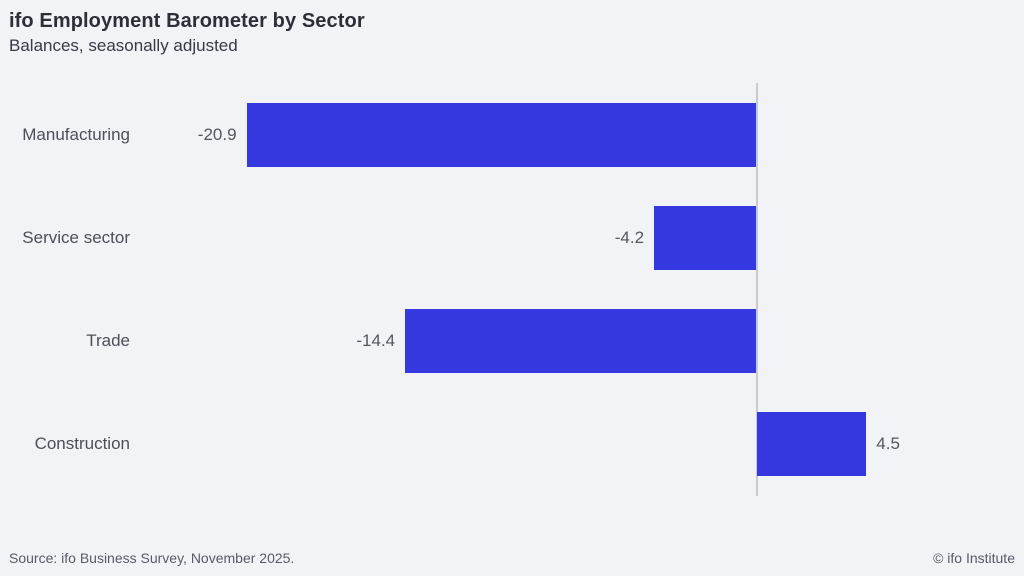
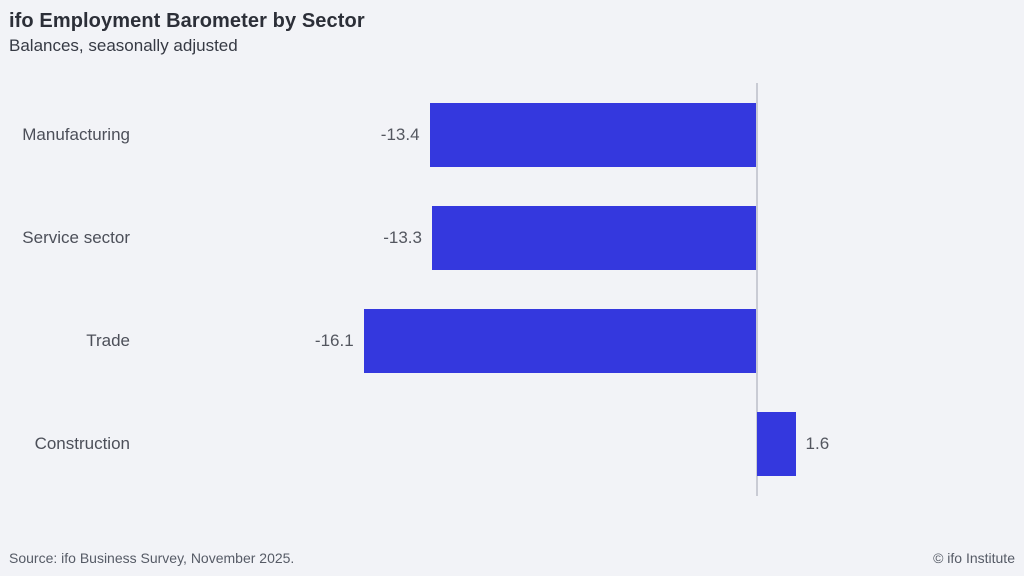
Manufacturing: -20.9 -> -13.4
Service sector: -4.2 -> -13.3
Trade: -14.4 -> -16.1
Construction: 4.5 -> 1.6
